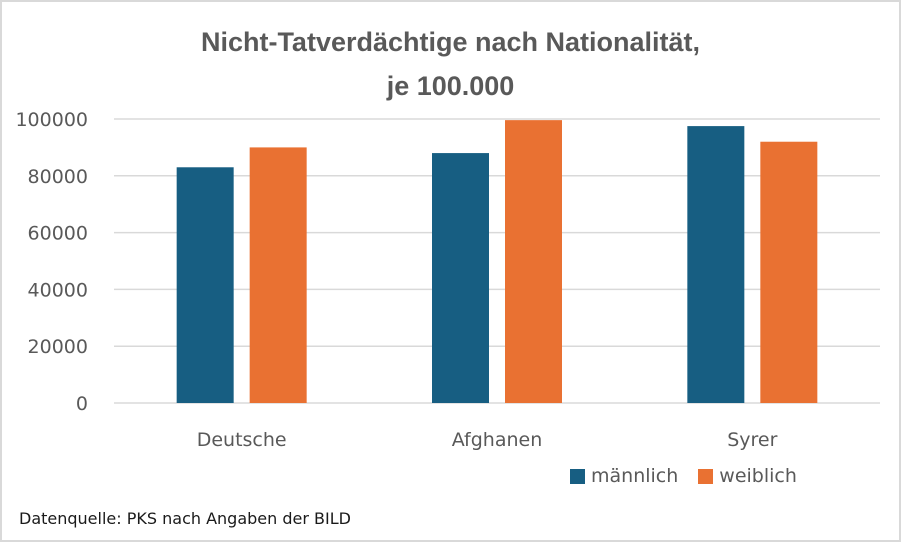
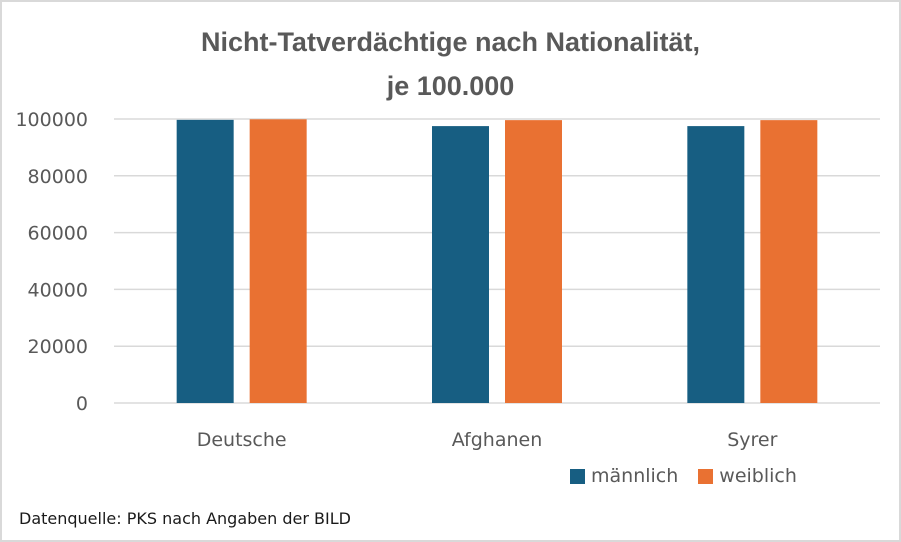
männlich/Deutsche: 83000 -> 100000
weiblich/Deutsche: 90000 -> 100000
männlich/Afghanen: 88000 -> 98000
weiblich/Syrer: 92000 -> 100000
